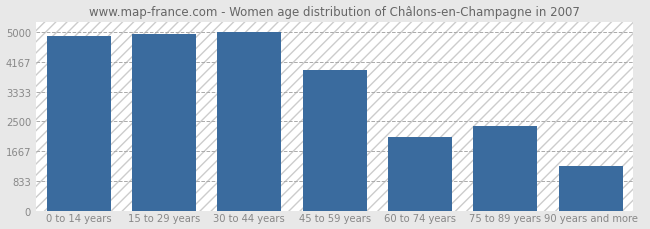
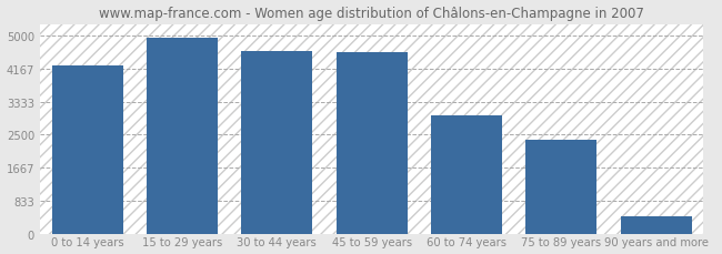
0 to 14 years: 4900 -> 4250
30 to 44 years: 5000 -> 4620
45 to 59 years: 3950 -> 4590
60 to 74 years: 2050 -> 3000
90 years and more: 1250 -> 430
